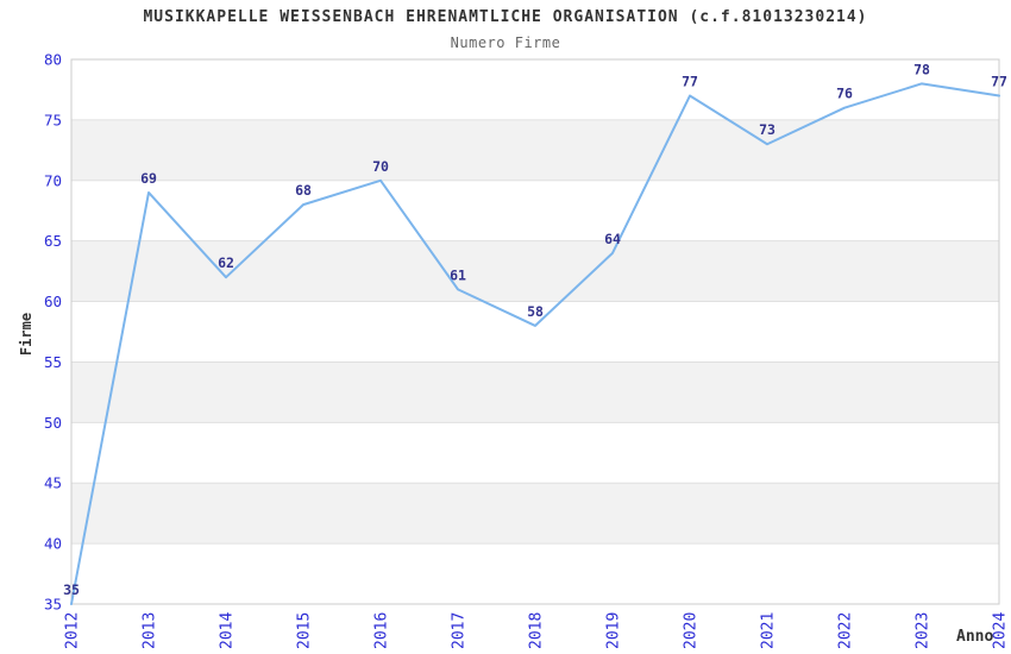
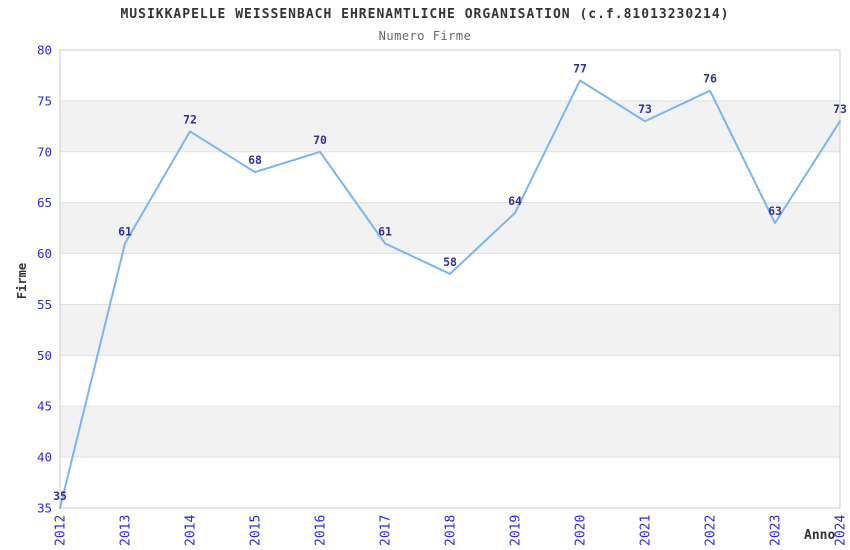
2013: 69 -> 61
2014: 62 -> 72
2023: 78 -> 63
2024: 77 -> 73
